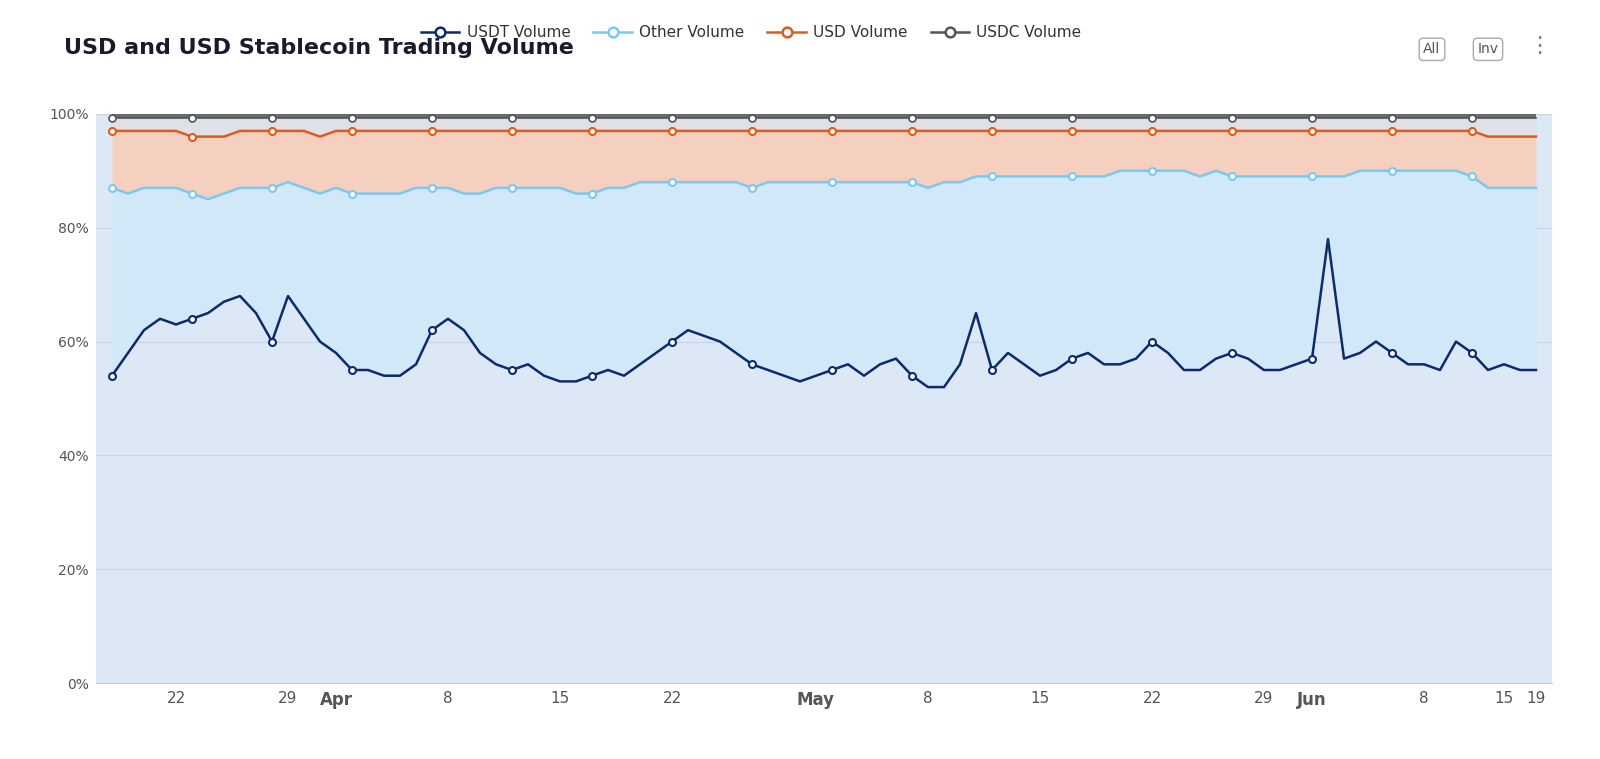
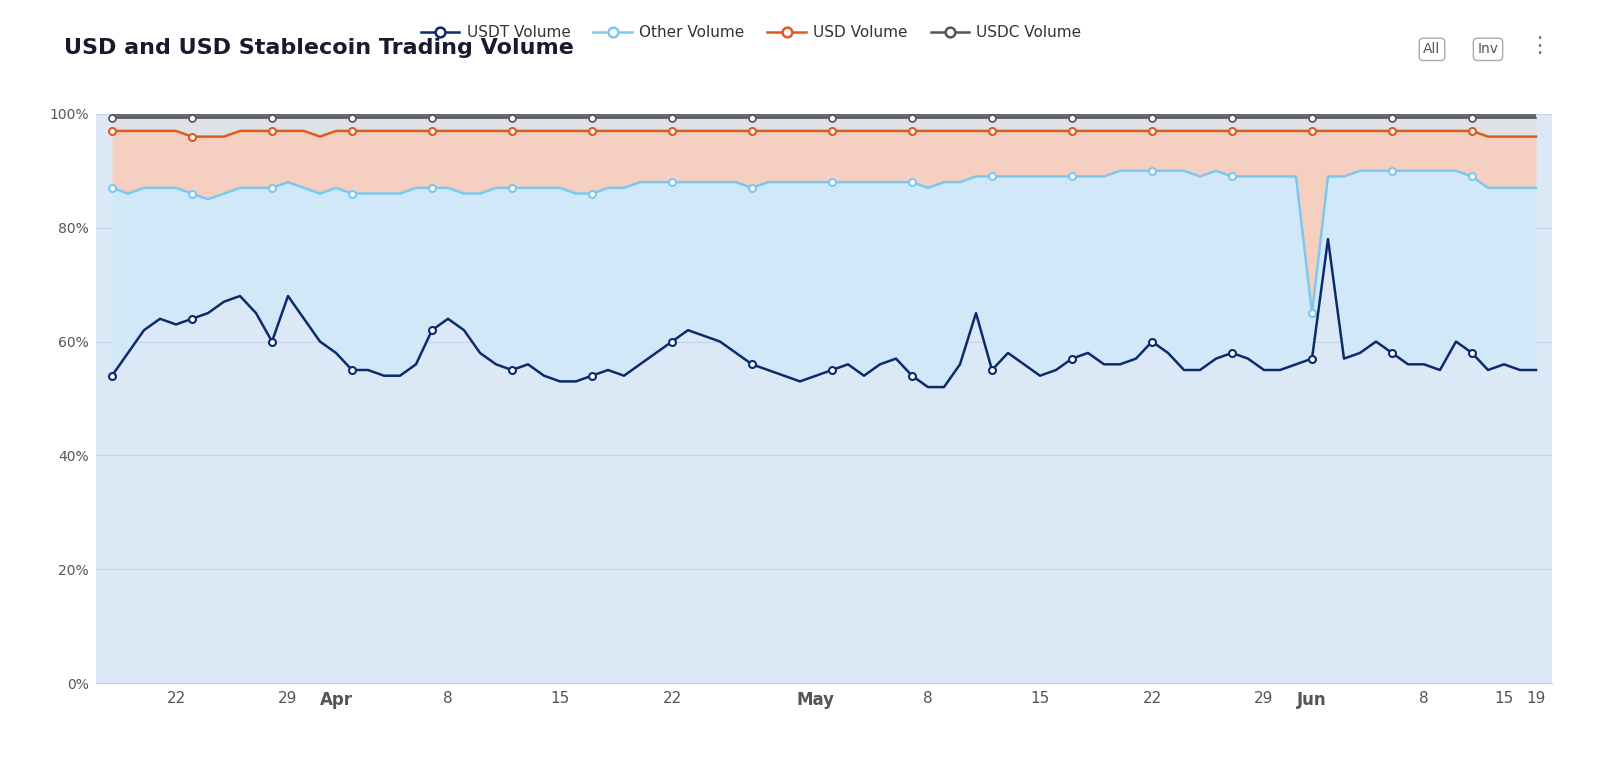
Other Volume/Jun: 89% -> 65%
